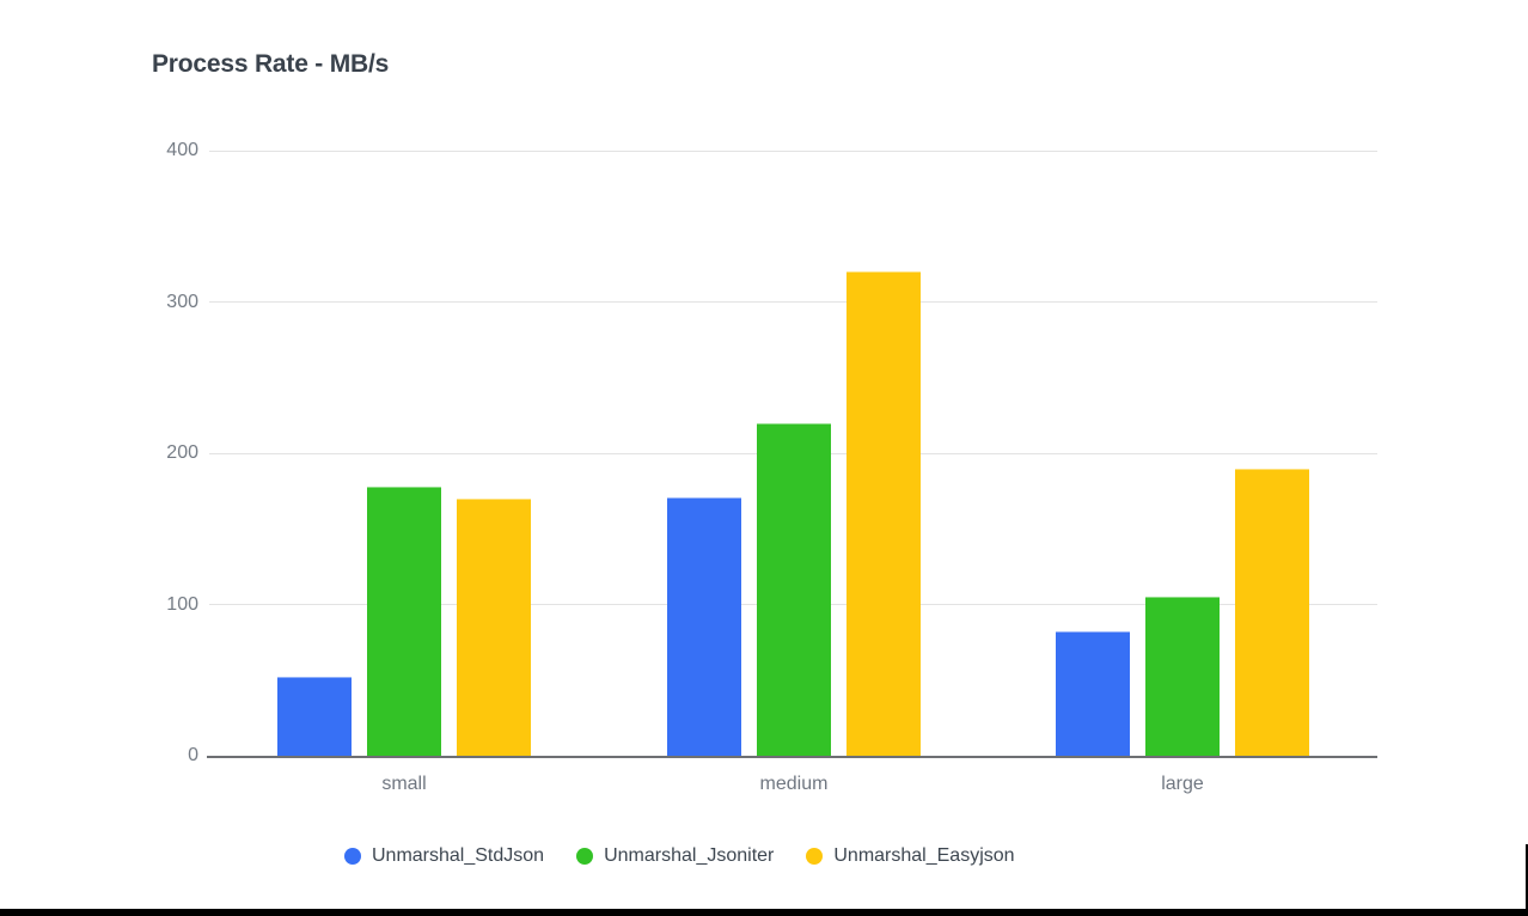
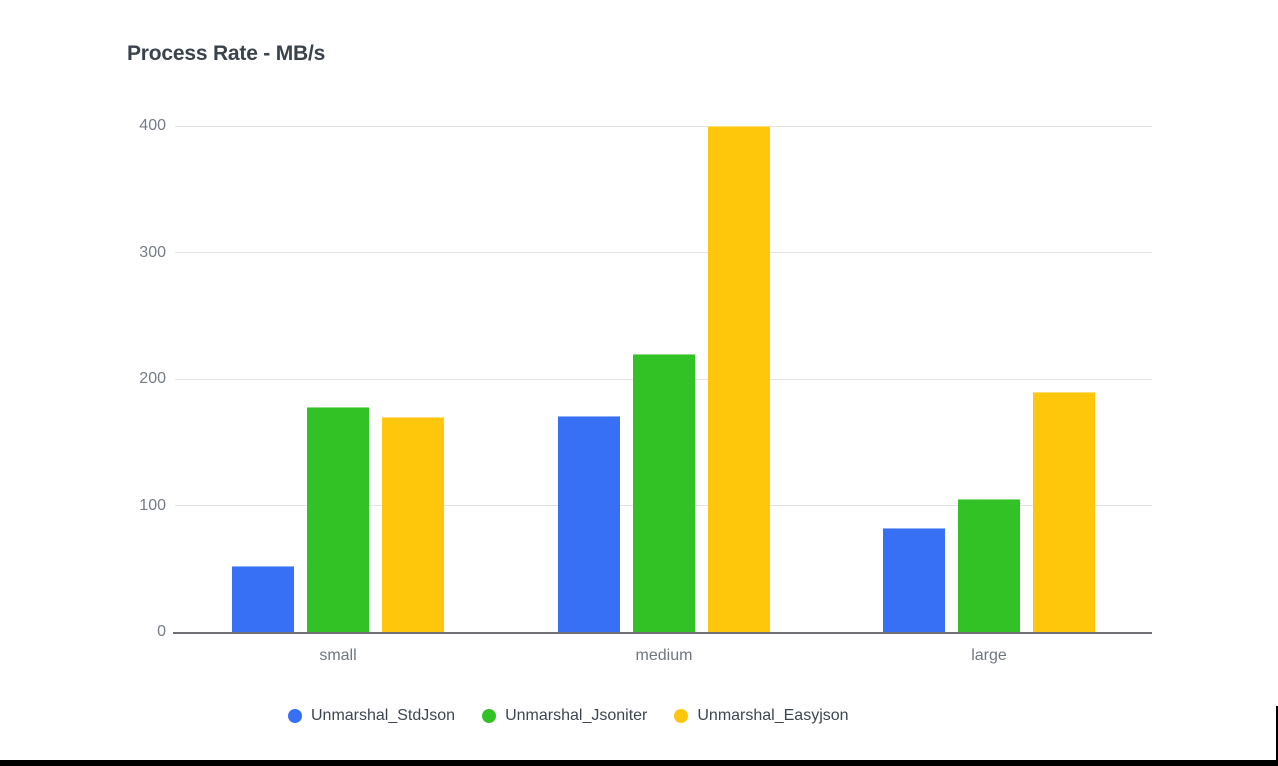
Unmarshal_Easyjson/medium: 320 -> 400
